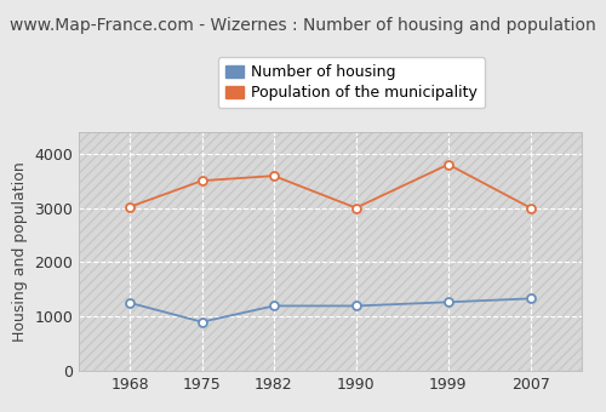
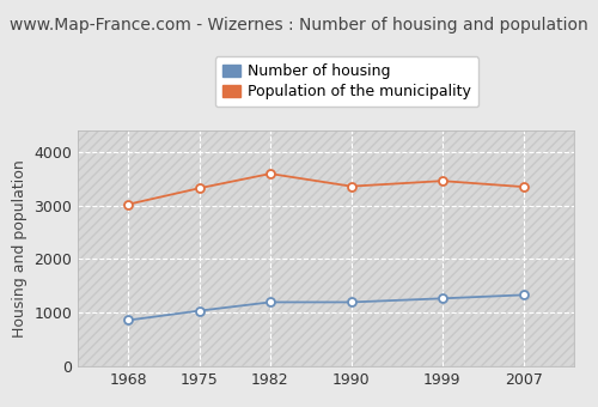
Number of housing/1968: 1250 -> 860
Number of housing/1975: 900 -> 1040
Population of the municipality/1975: 3500 -> 3320
Population of the municipality/1990: 3000 -> 3360
Population of the municipality/1999: 3800 -> 3460
Population of the municipality/2007: 3000 -> 3340
